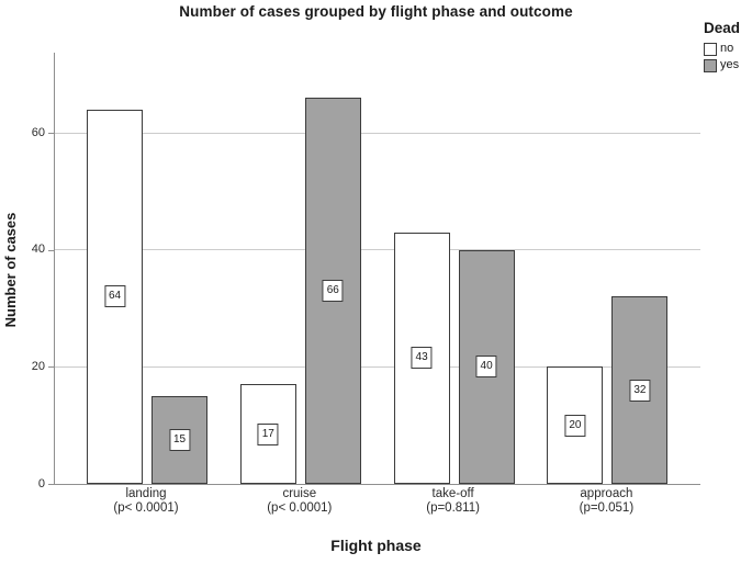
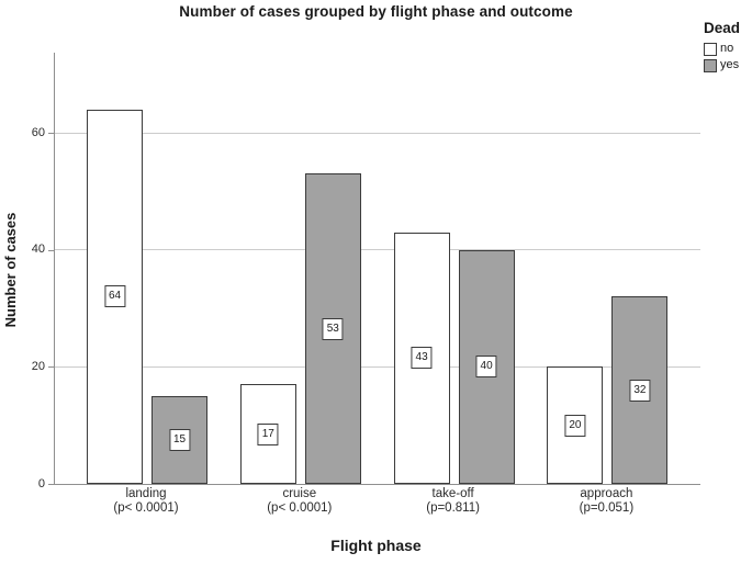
yes/cruise: 66 -> 53
